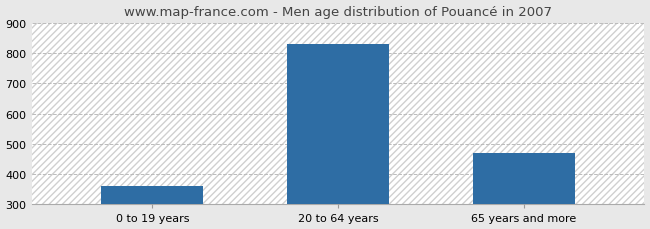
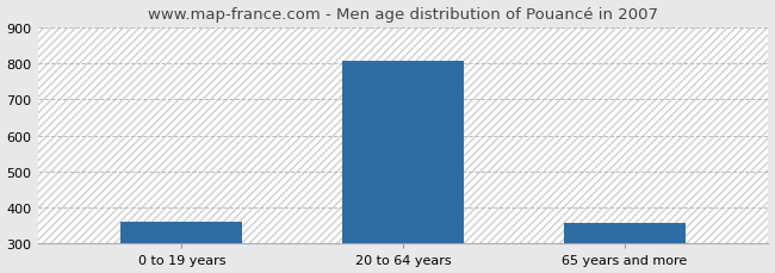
20 to 64 years: 830 -> 806
65 years and more: 470 -> 357
